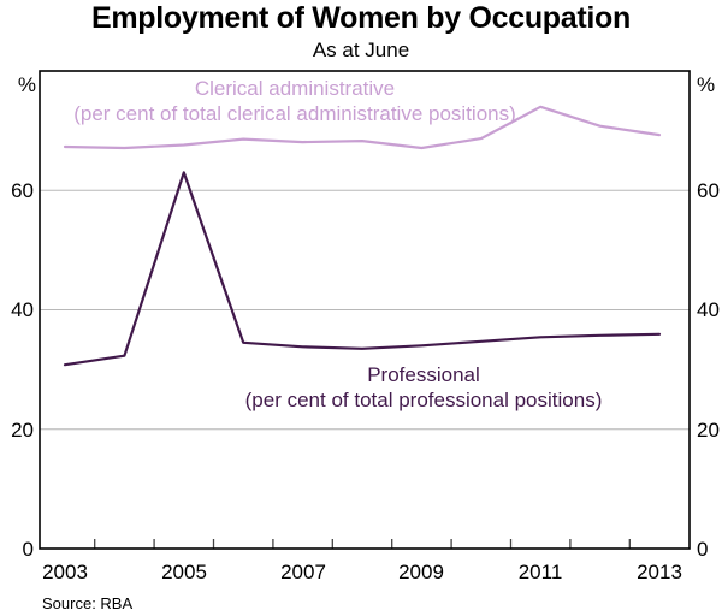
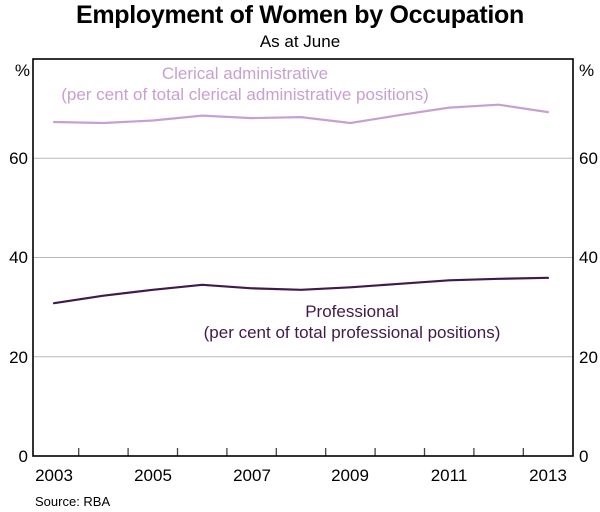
Professional/2005: 63 -> 34
Clerical administrative/2011: 74 -> 70
